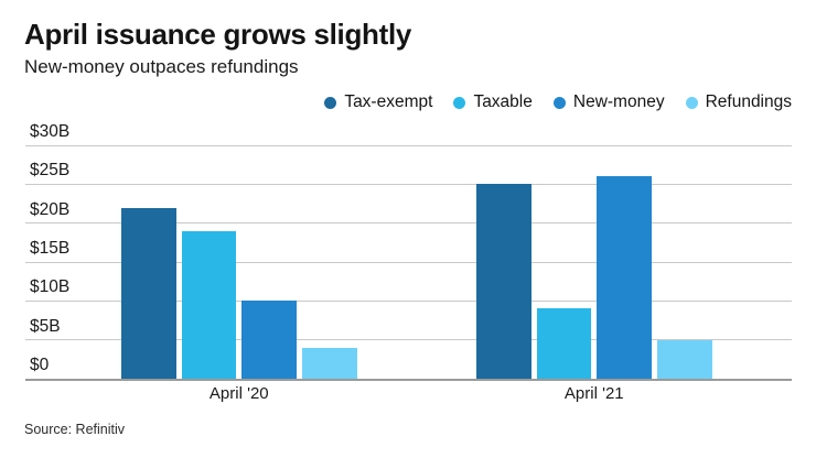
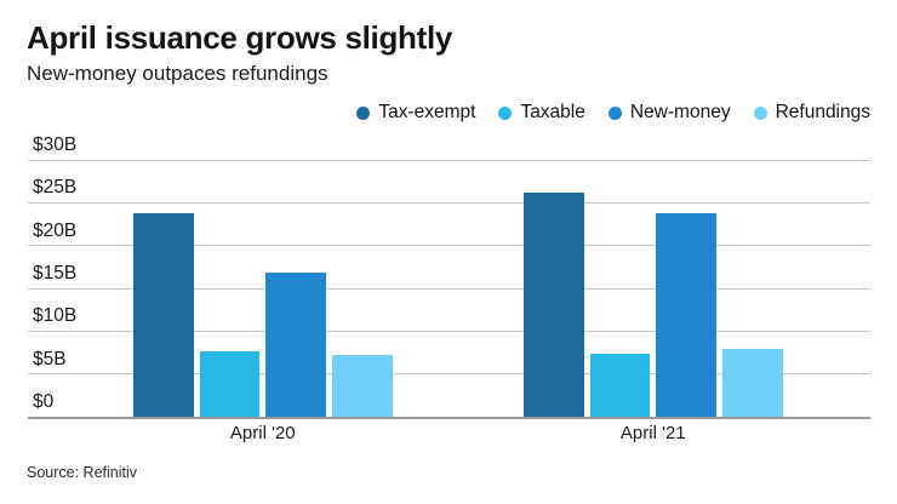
Tax-exempt/April '20: $22B -> $24B
Taxable/April '20: $19B -> $8B
New-money/April '20: $10B -> $17B
Refundings/April '20: $4B -> $7B
Tax-exempt/April '21: $25B -> $26B
Taxable/April '21: $9B -> $7B
New-money/April '21: $26B -> $24B
Refundings/April '21: $5B -> $8B
